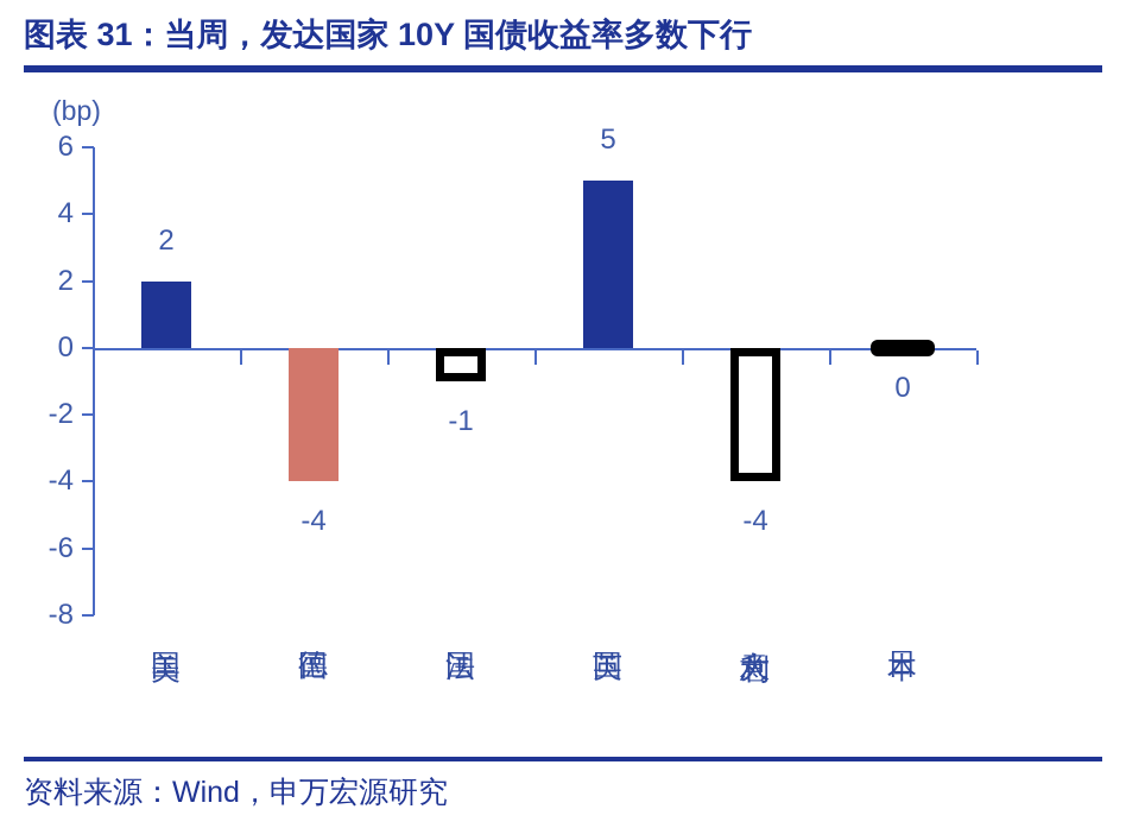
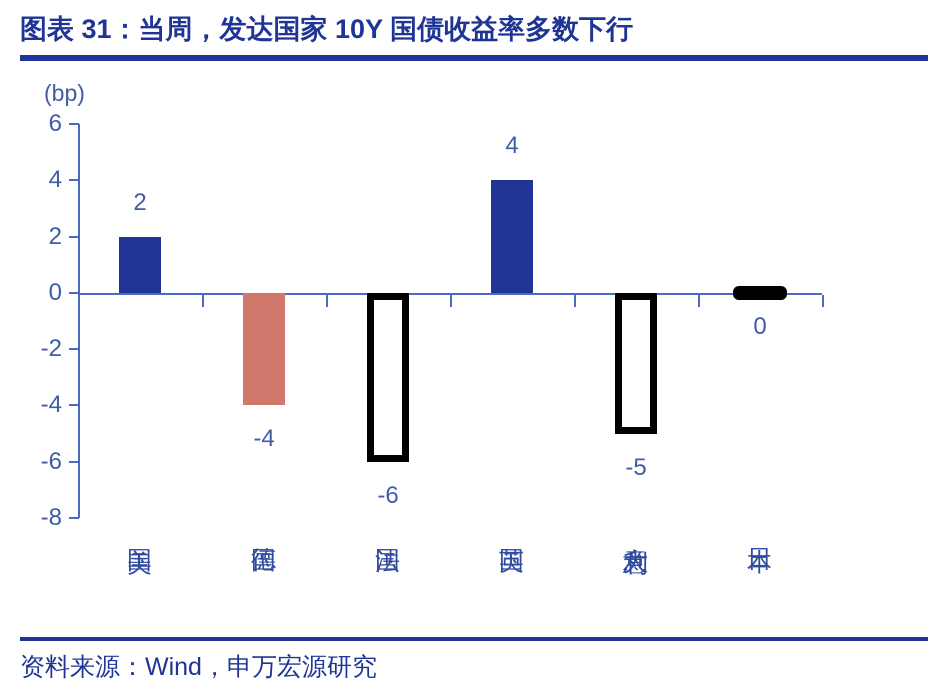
法国: -1 -> -6
英国: 5 -> 4
意大利: -4 -> -5
